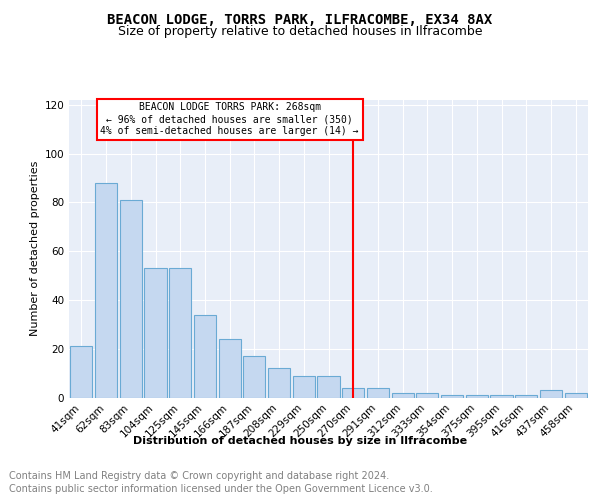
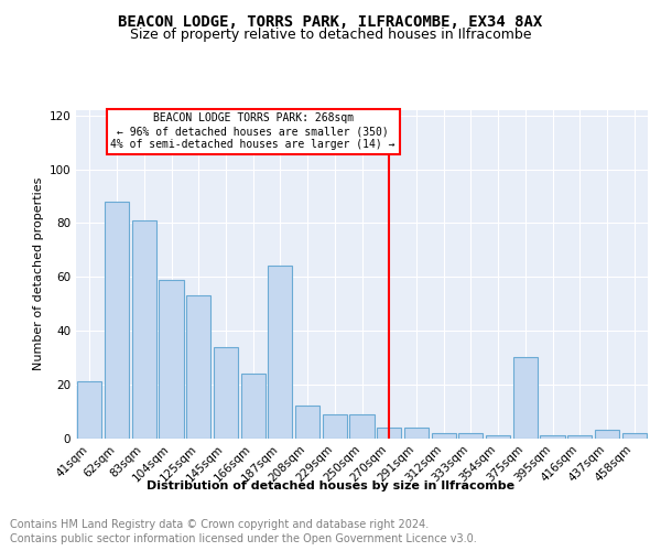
104sqm: 53 -> 59
187sqm: 17 -> 64
375sqm: 1 -> 30
